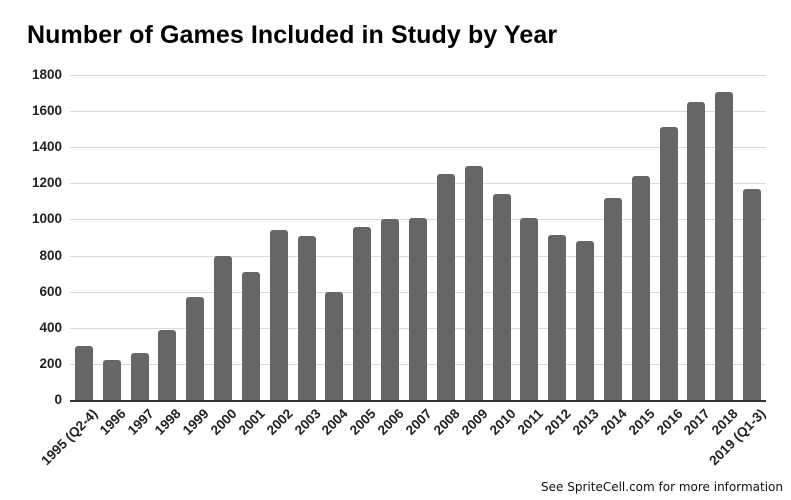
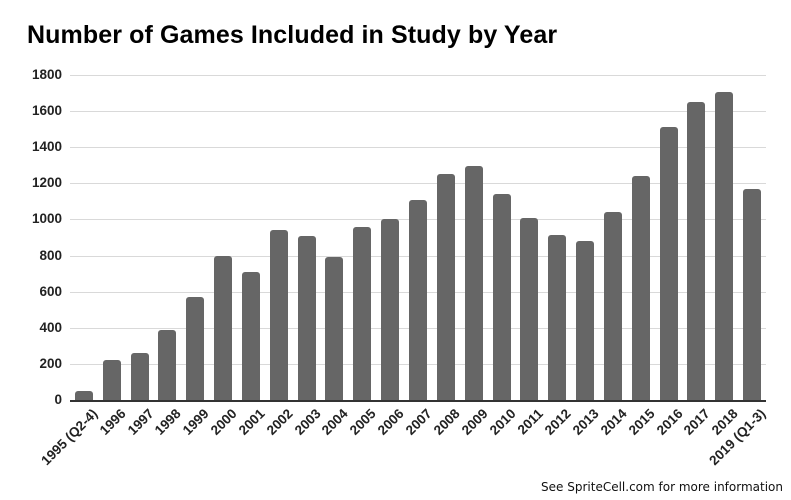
1995 (Q2-4): 300 -> 50
2004: 600 -> 790
2007: 1010 -> 1110
2014: 1120 -> 1040
